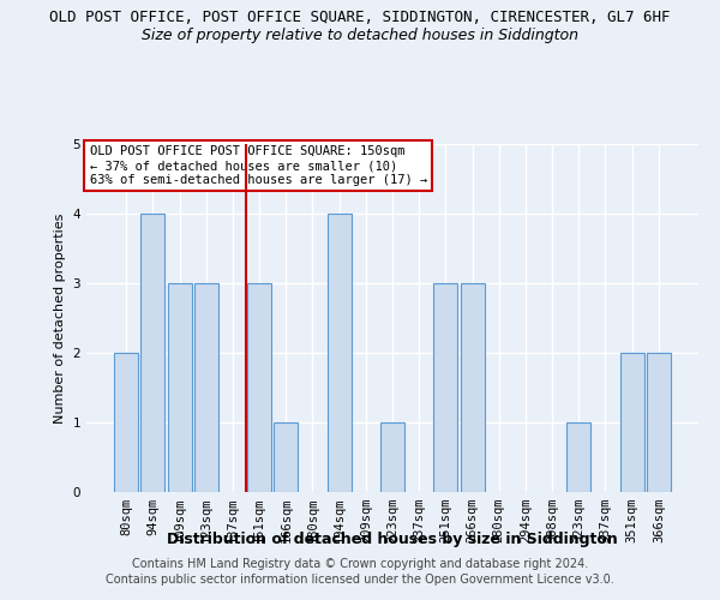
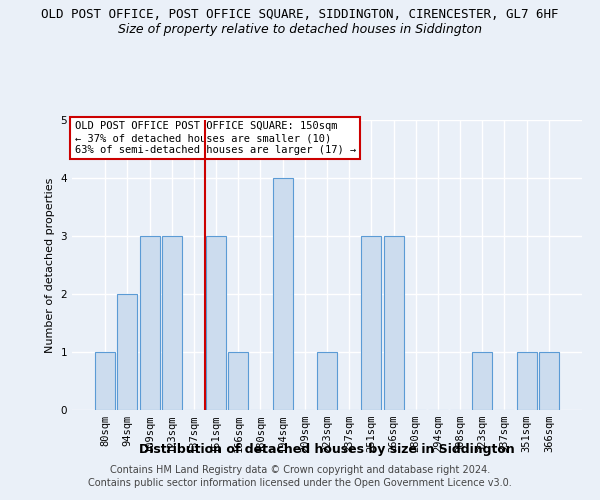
80sqm: 2 -> 1
94sqm: 4 -> 2
351sqm: 2 -> 1
366sqm: 2 -> 1
